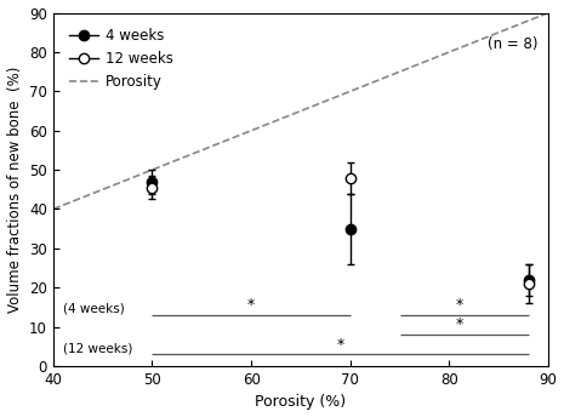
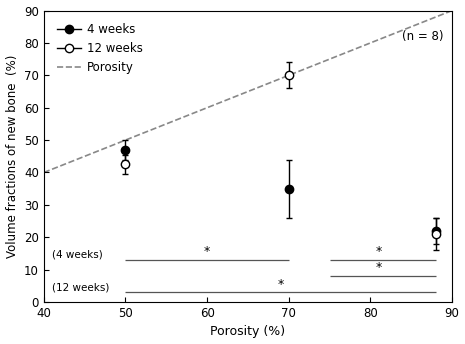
12 weeks/50: 45.5 -> 42.5
12 weeks/70: 48.0 -> 70.0
